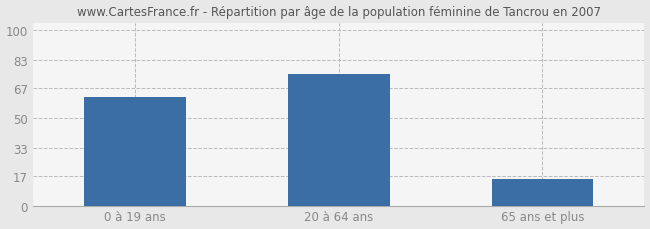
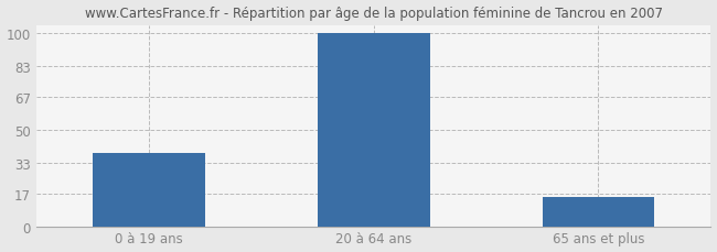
0 à 19 ans: 62 -> 38
20 à 64 ans: 75 -> 100
